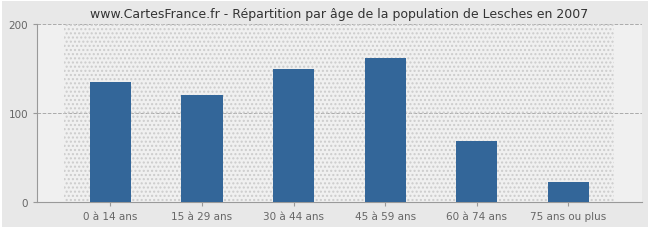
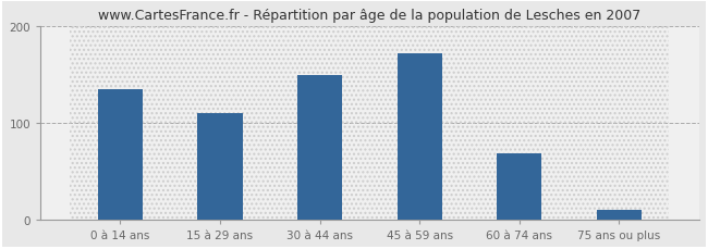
15 à 29 ans: 120 -> 110
45 à 59 ans: 162 -> 172
75 ans ou plus: 22 -> 10
